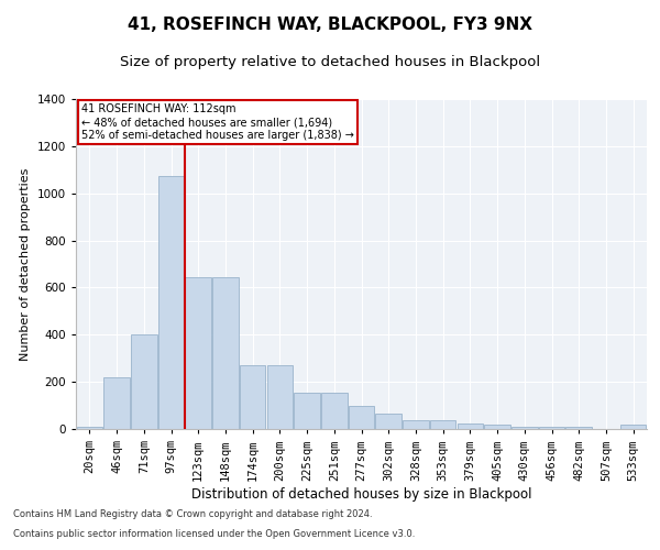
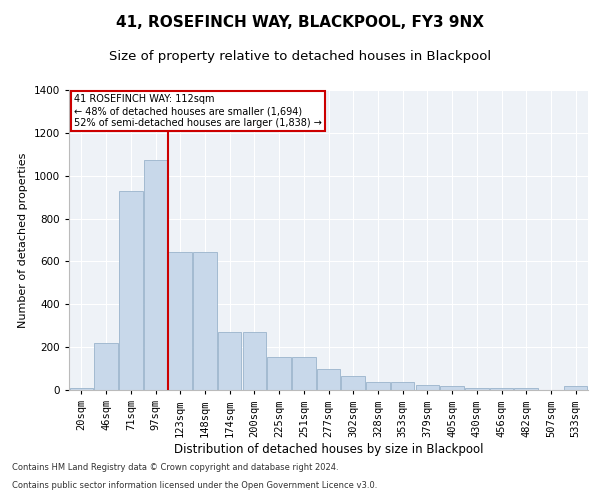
71sqm: 400 -> 930
